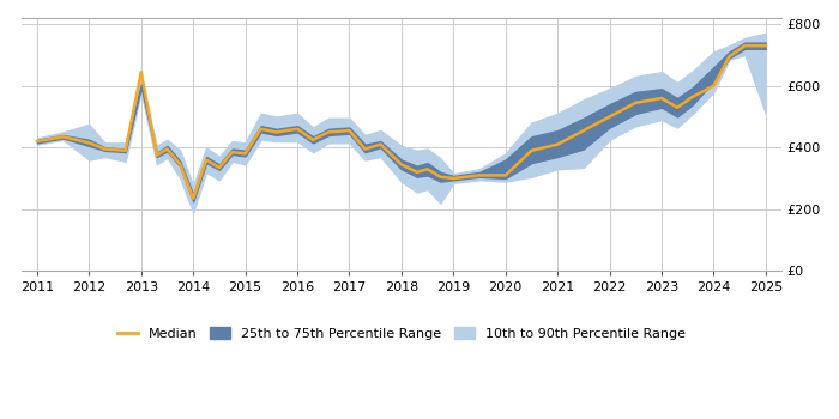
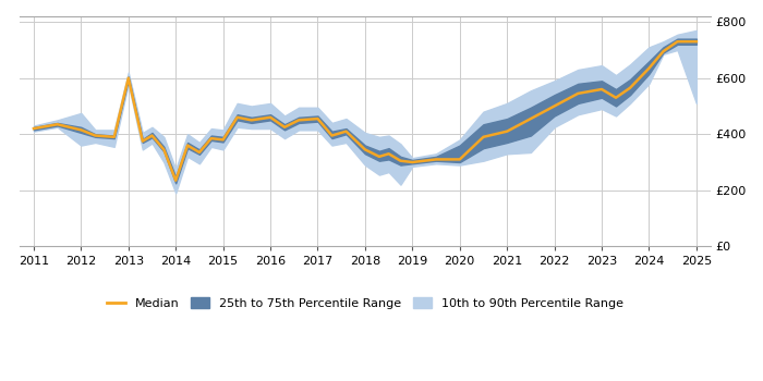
Median/2013: £645 -> £600
Median/2024: £600 -> £635
